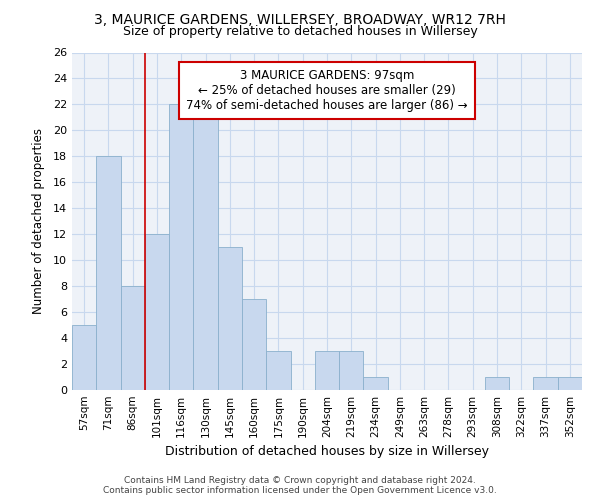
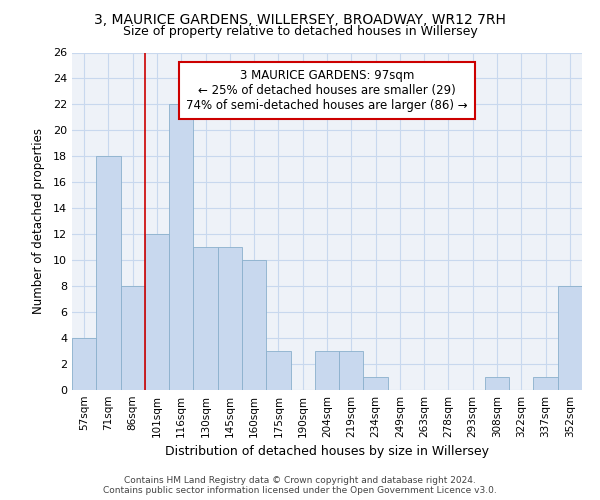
57sqm: 5 -> 4
130sqm: 21 -> 11
160sqm: 7 -> 10
352sqm: 1 -> 8
